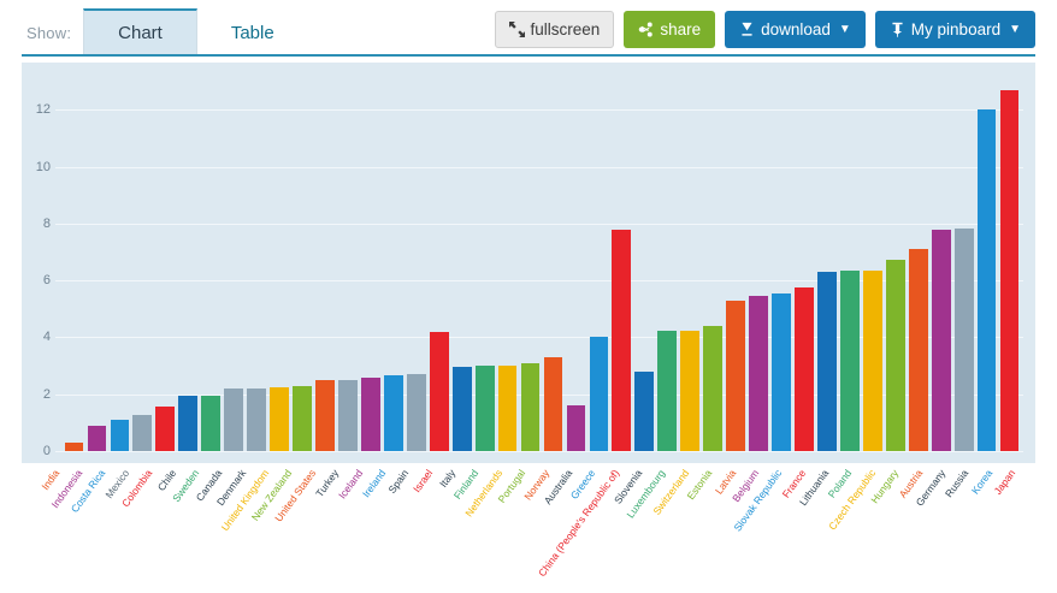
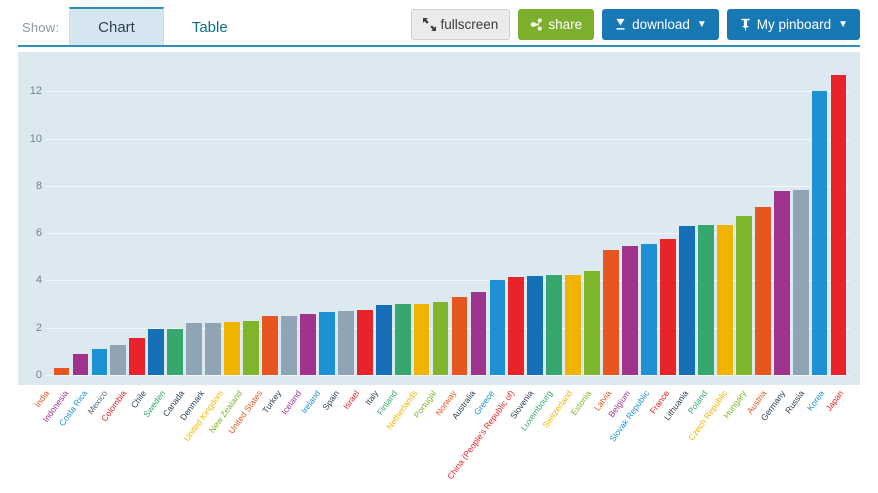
Israel: 4.2 -> 2.8
Australia: 1.6 -> 3.5
China (People's Republic of): 7.8 -> 4.2
Slovenia: 2.8 -> 4.2
